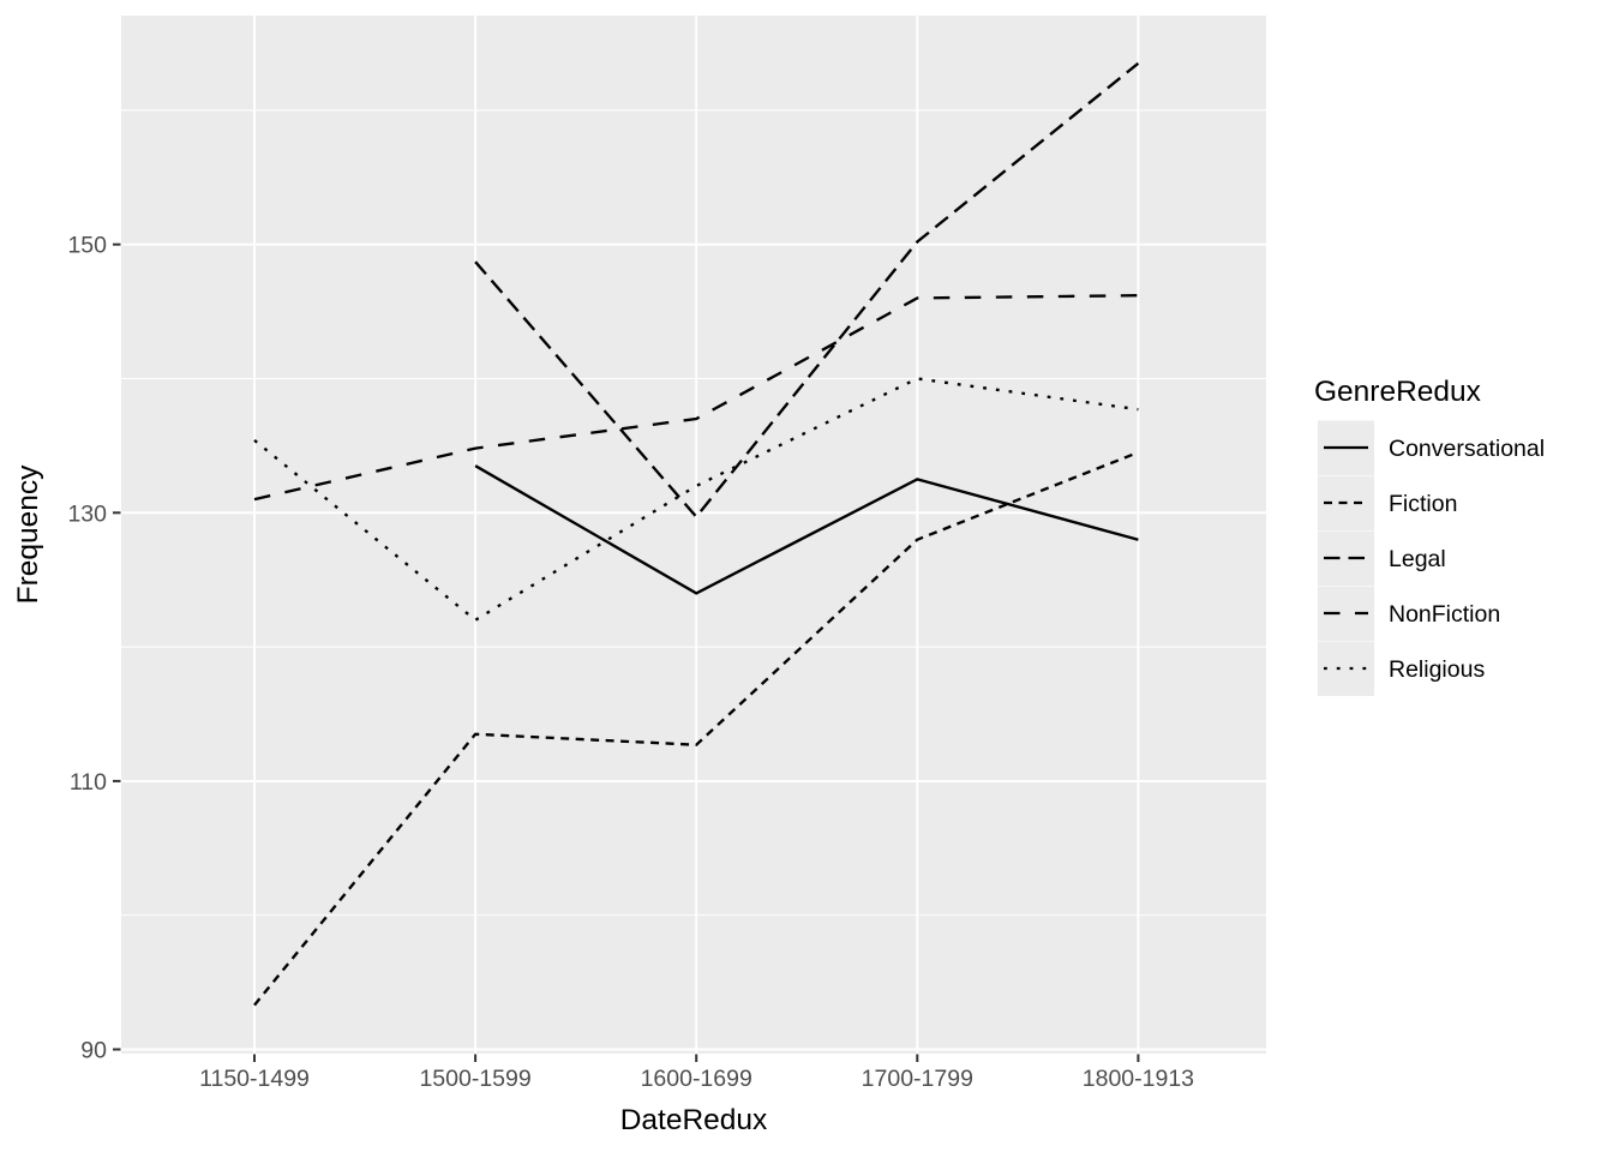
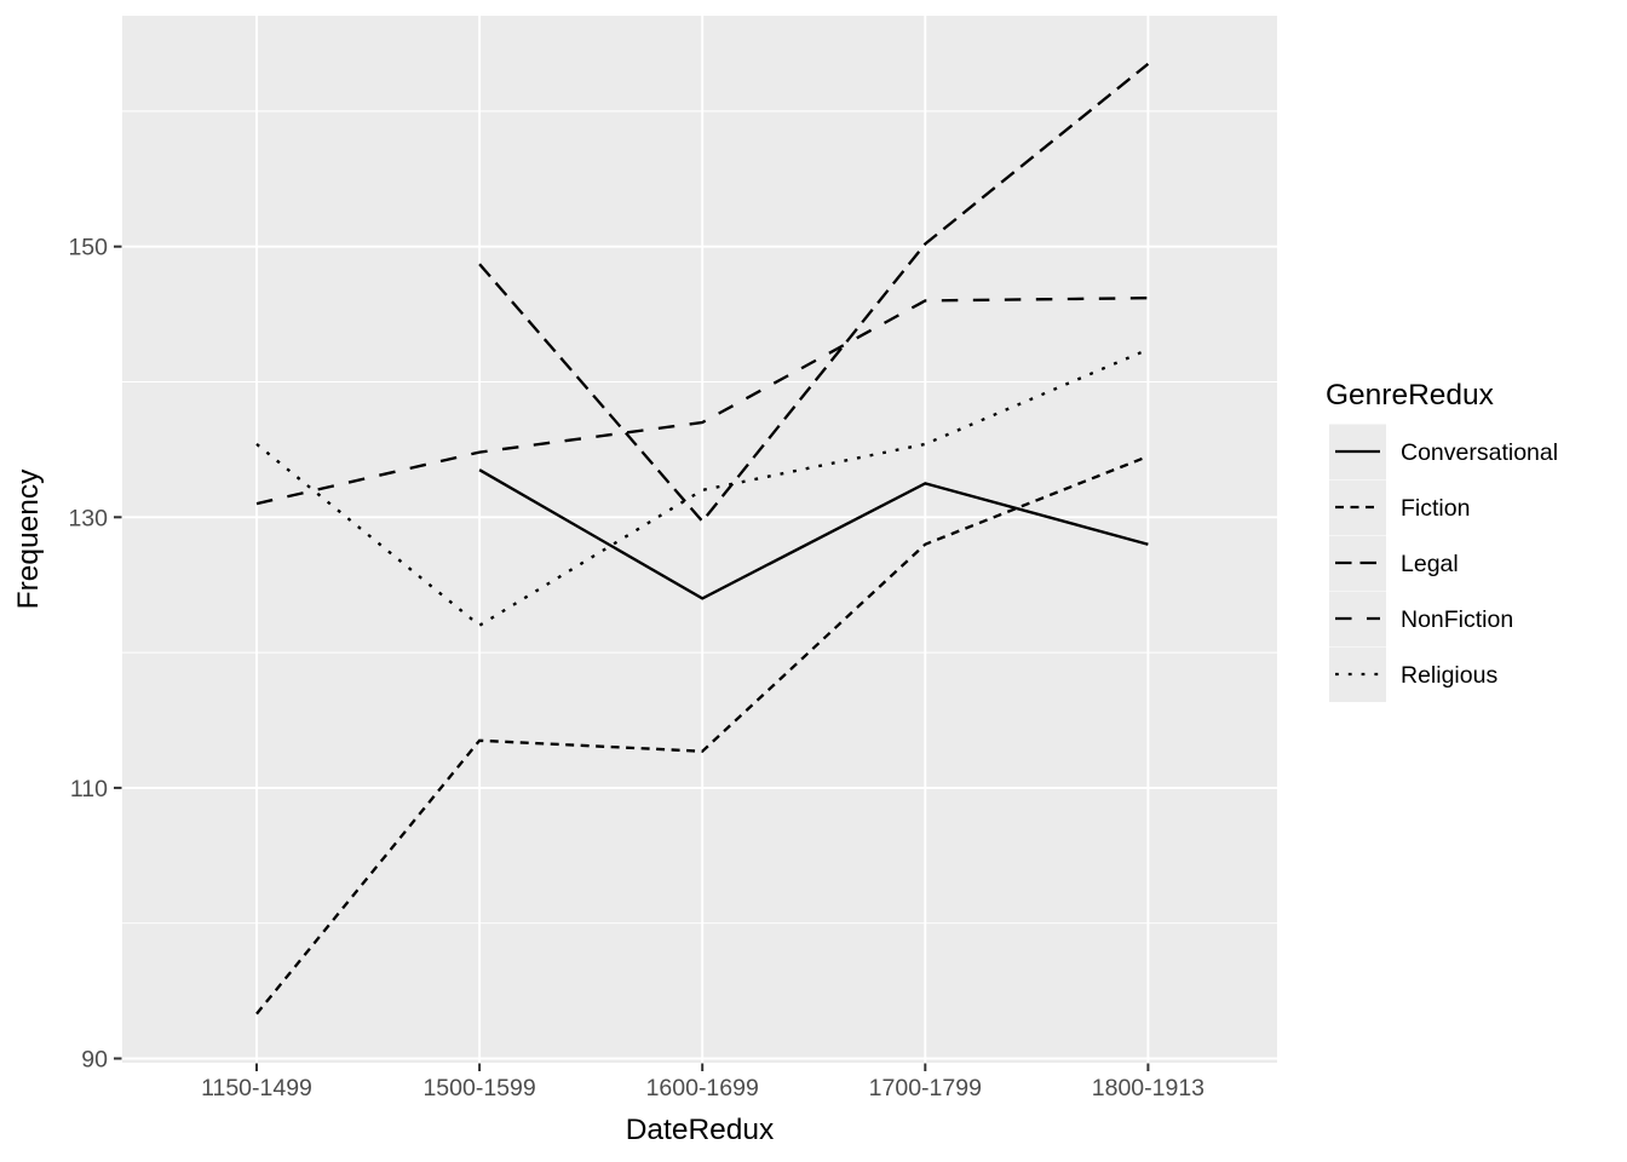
Religious/1700-1799: 140.0 -> 135.4
Religious/1800-1913: 137.7 -> 142.4
